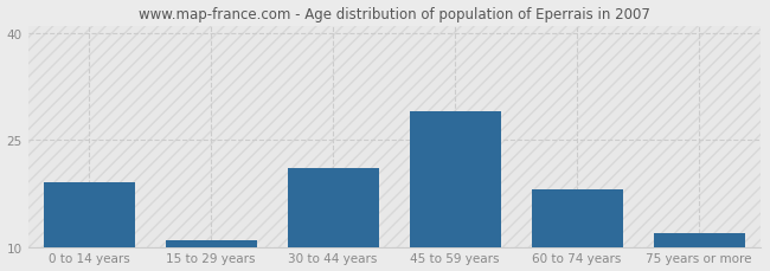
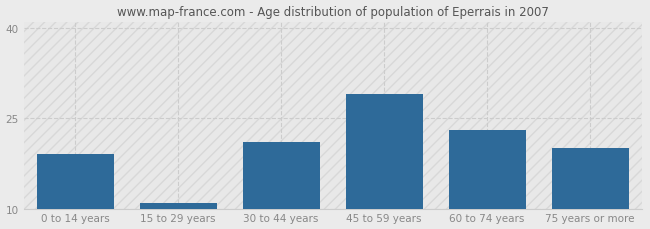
60 to 74 years: 18 -> 23
75 years or more: 12 -> 20
